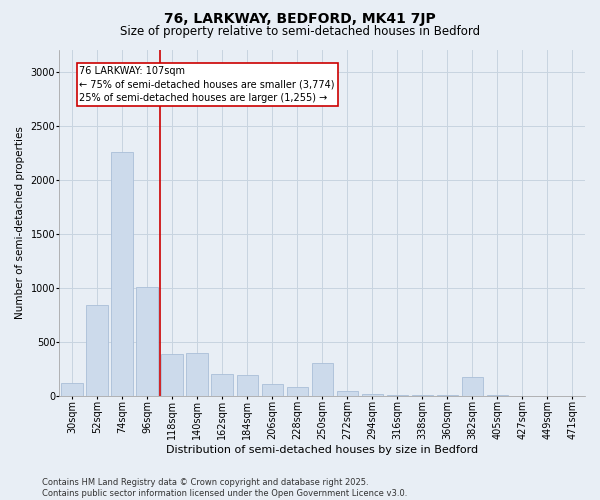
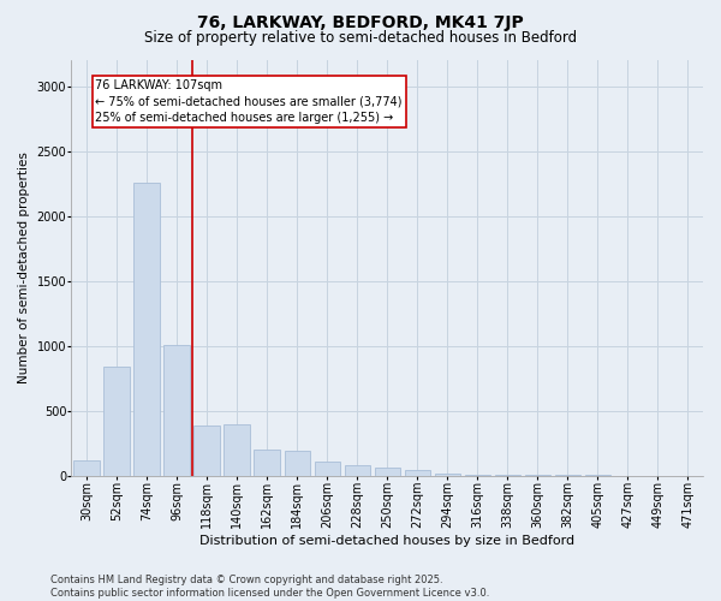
250sqm: 300 -> 60
382sqm: 170 -> 0
